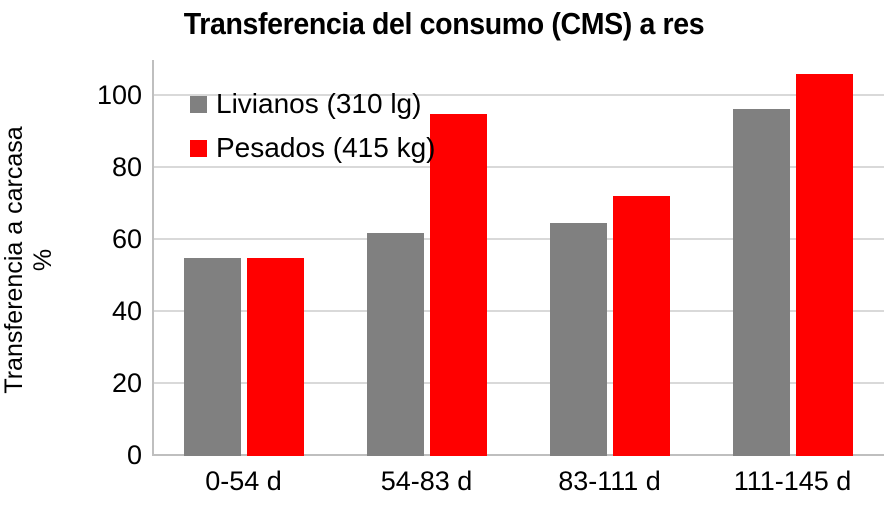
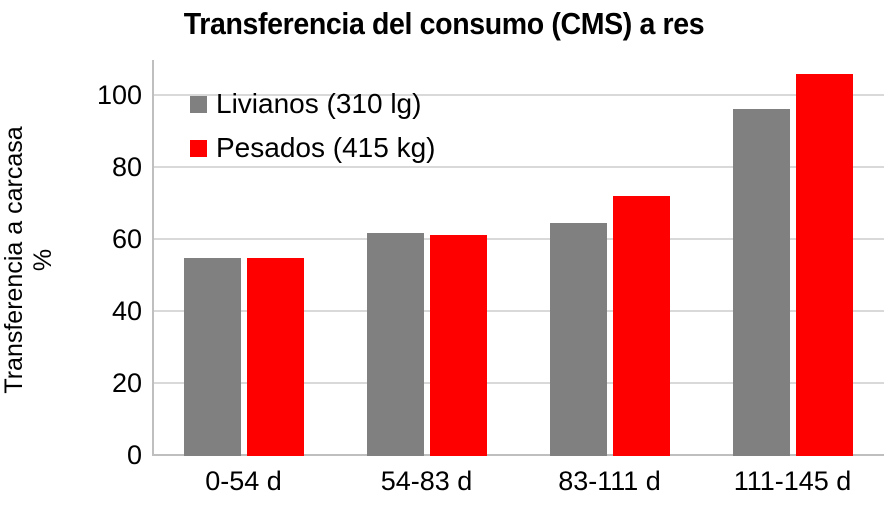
Pesados (415 kg)/54-83 d: 95 -> 62
